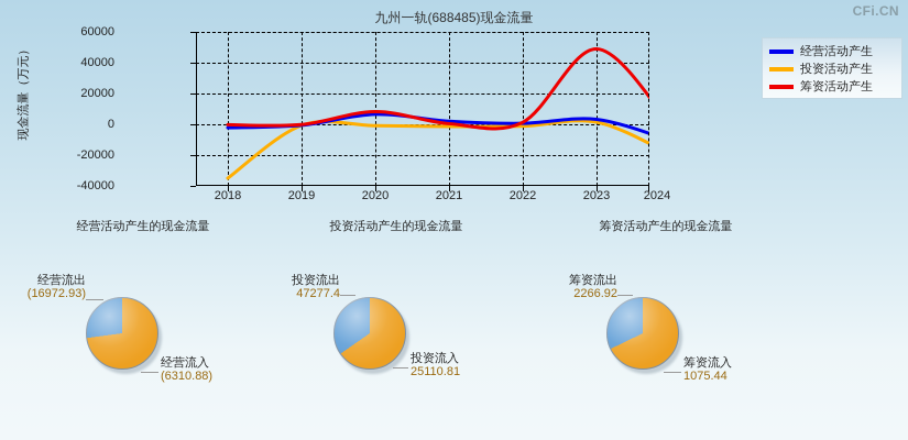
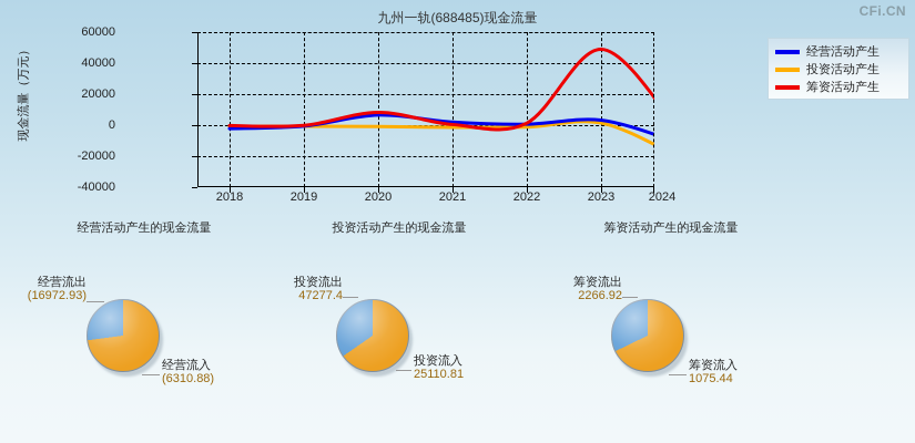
投资活动产生/2018: -35000 -> -1000
